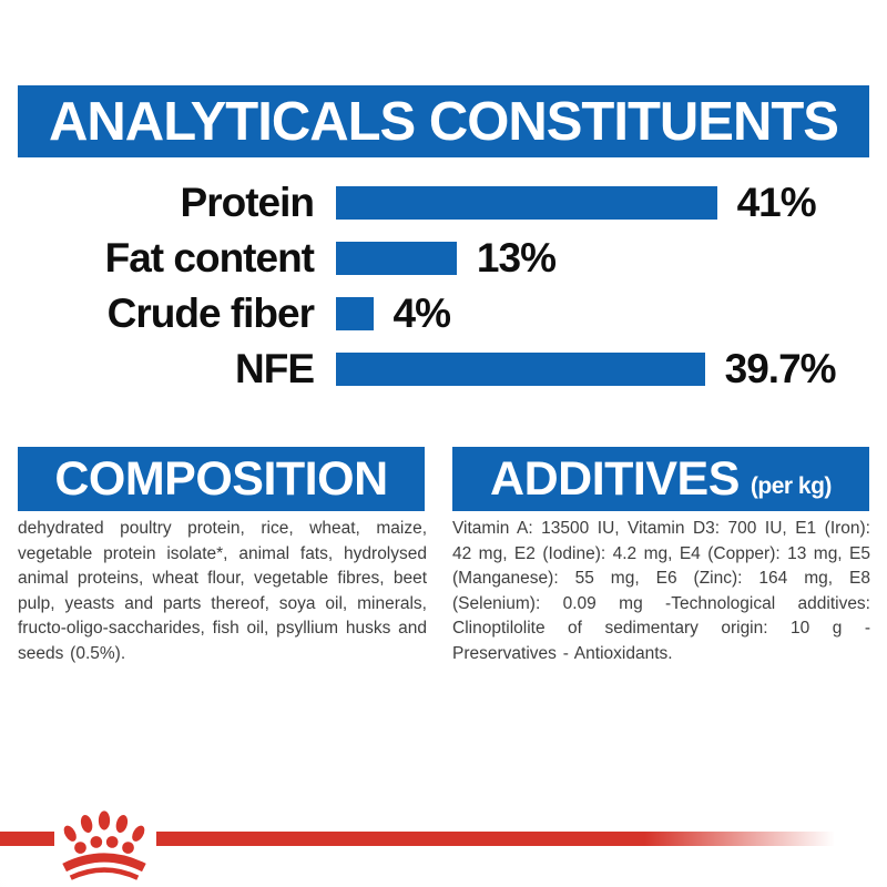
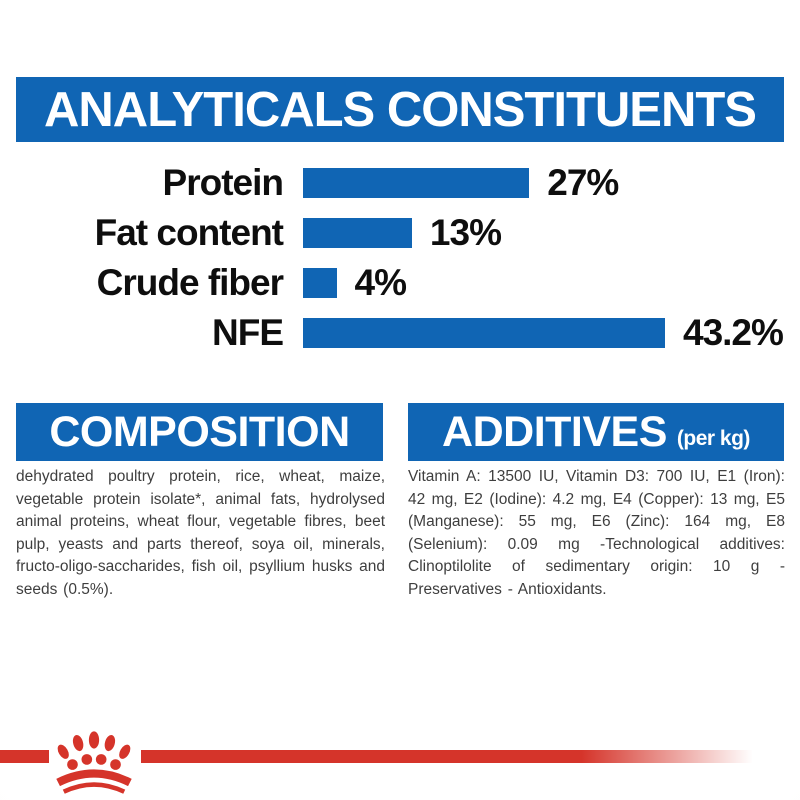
Protein: 41% -> 27%
NFE: 39.7% -> 43.2%
